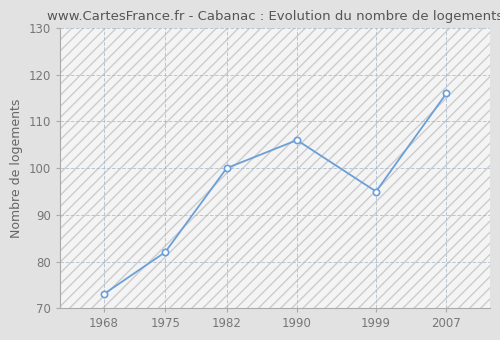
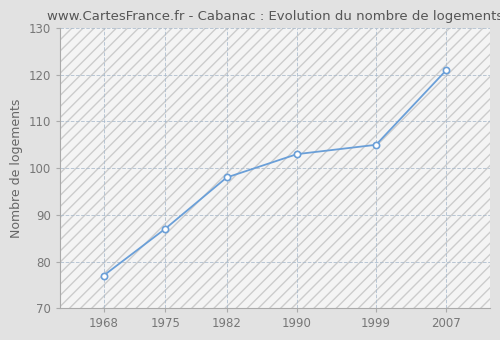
1968: 73 -> 77
1975: 82 -> 87
1982: 100 -> 98
1990: 106 -> 103
1999: 95 -> 105
2007: 116 -> 121
